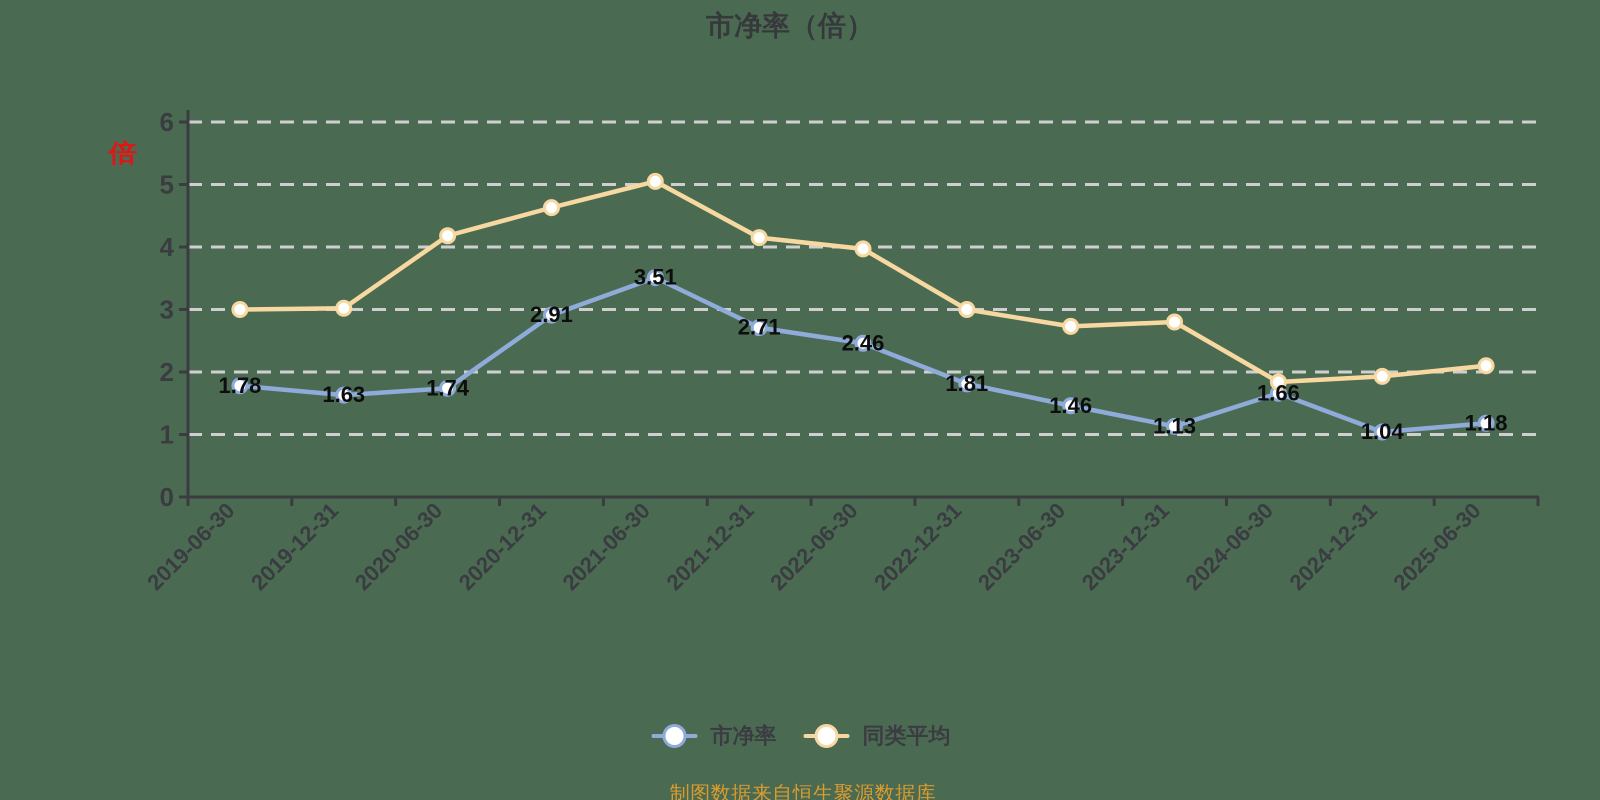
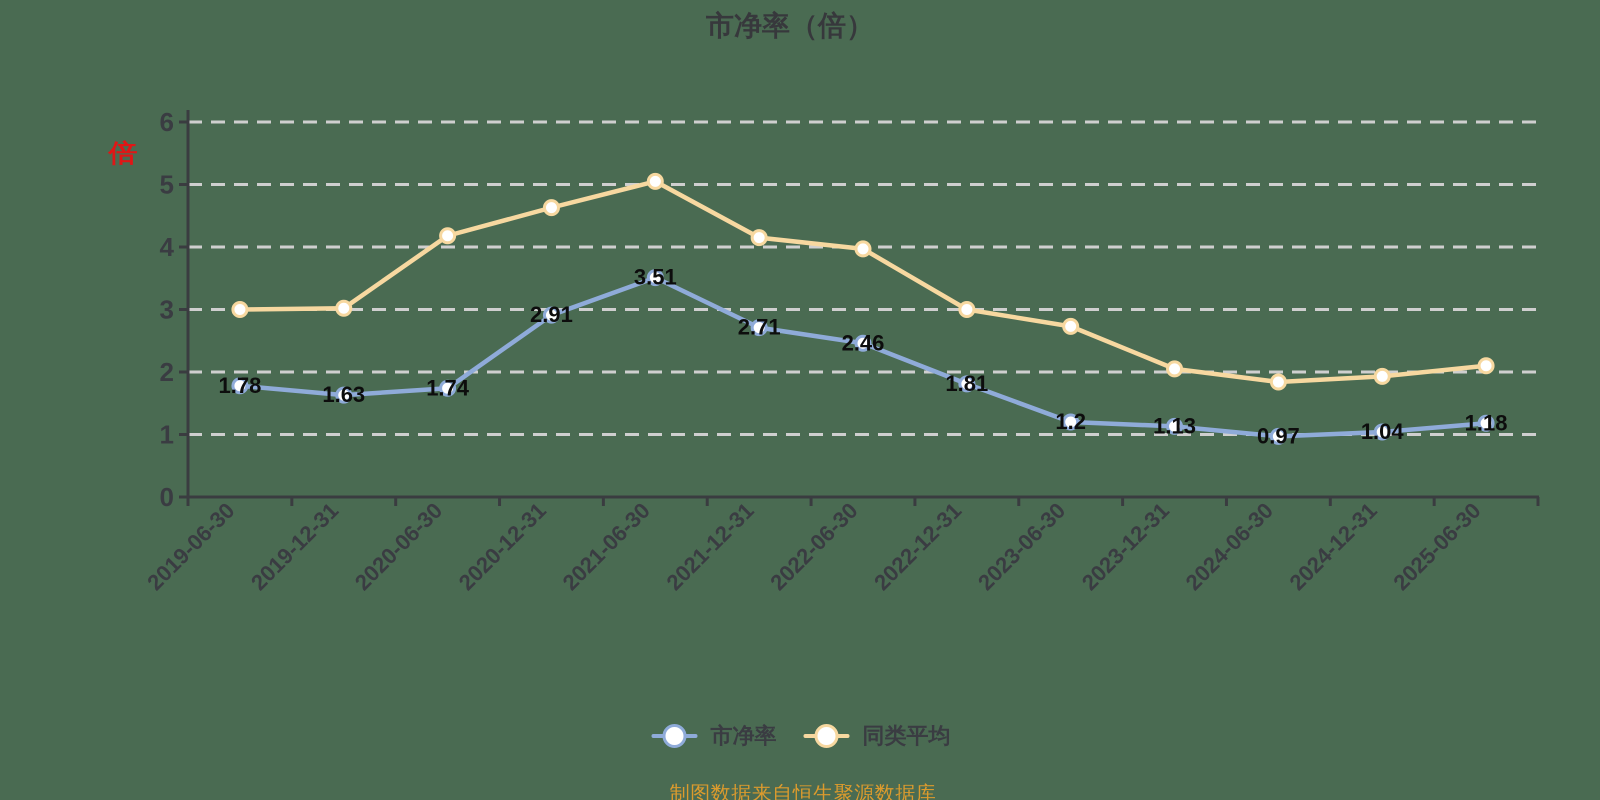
市净率/2023-06-30: 1.46 -> 1.2
同类平均/2023-12-31: 2.8 -> 2.0
市净率/2024-06-30: 1.66 -> 0.97
